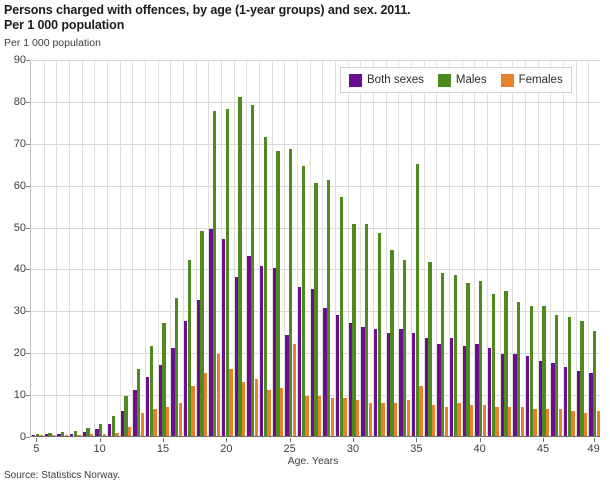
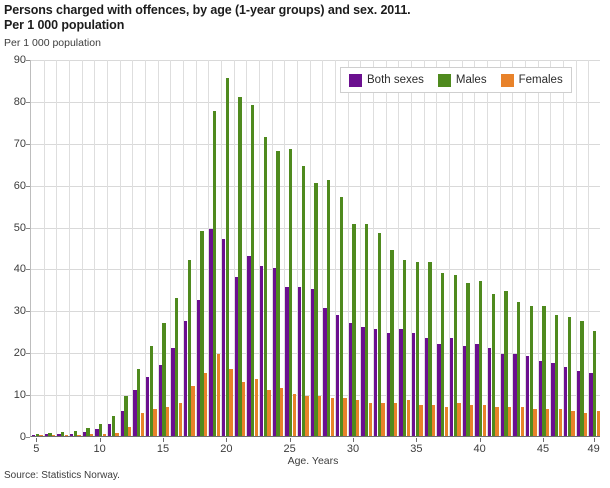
Males/20: 78 -> 86
Both sexes/25: 24 -> 36
Females/25: 22 -> 10
Males/35: 65 -> 42
Females/35: 12 -> 8
